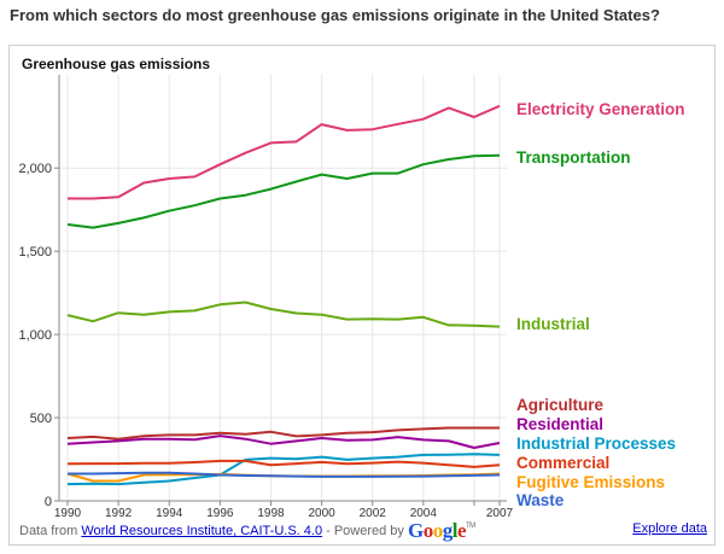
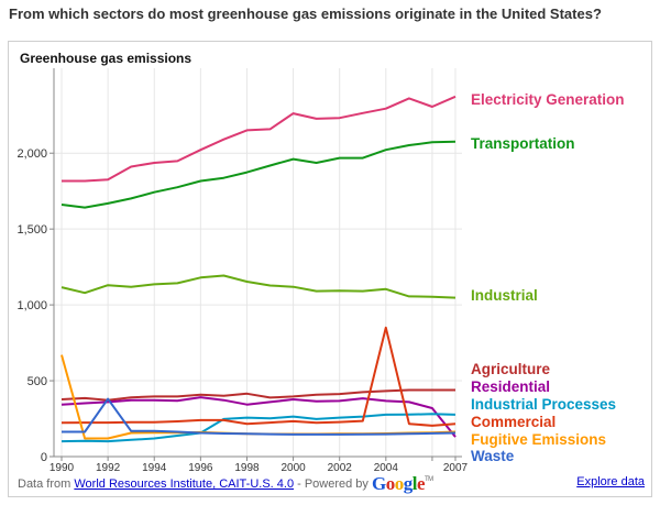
Fugitive Emissions/1990: 160 -> 670
Waste/1992: 170 -> 380
Commercial/2004: 230 -> 850
Residential/2007: 350 -> 130
